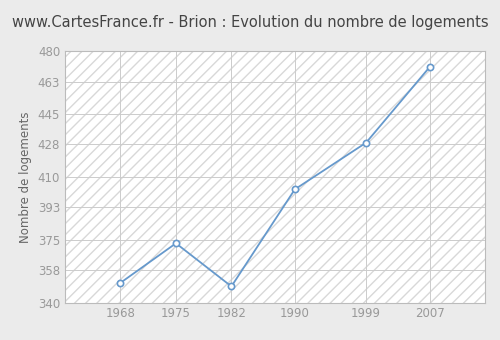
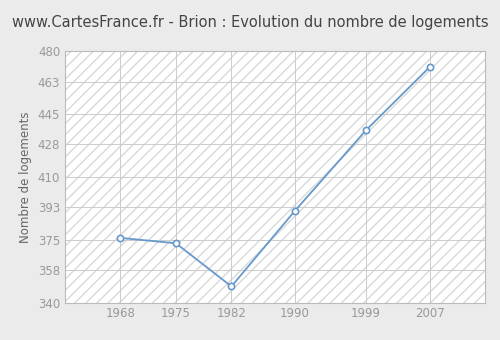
1968: 351 -> 376
1990: 403 -> 391
1999: 429 -> 436
